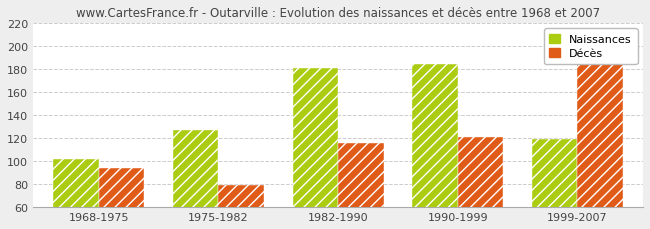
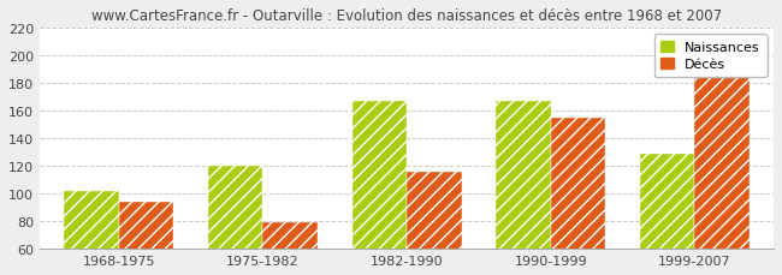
Naissances/1975-1982: 127 -> 120
Naissances/1982-1990: 181 -> 167
Naissances/1990-1999: 184 -> 167
Décès/1990-1999: 121 -> 155
Naissances/1999-2007: 119 -> 129
